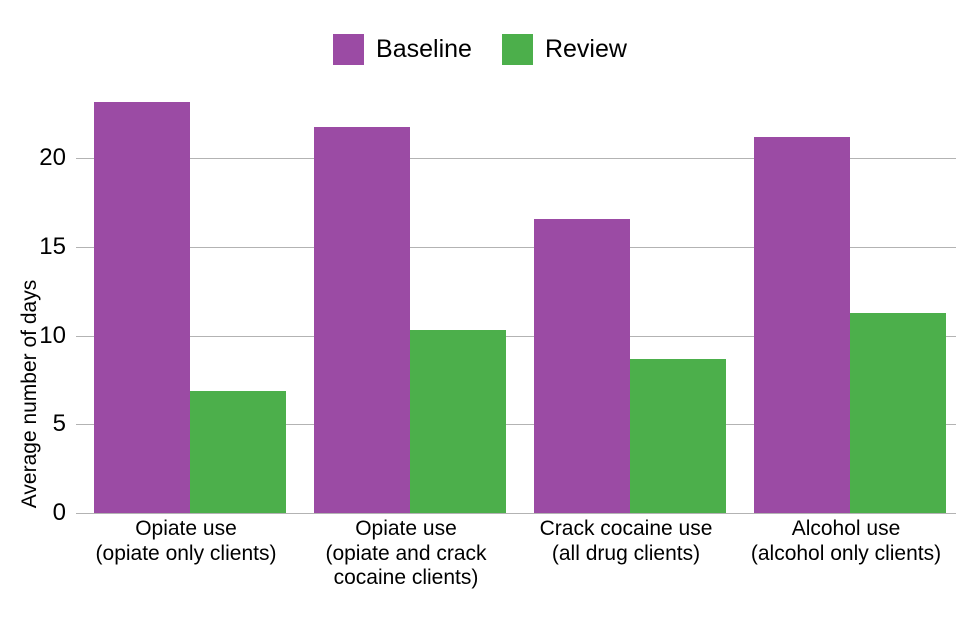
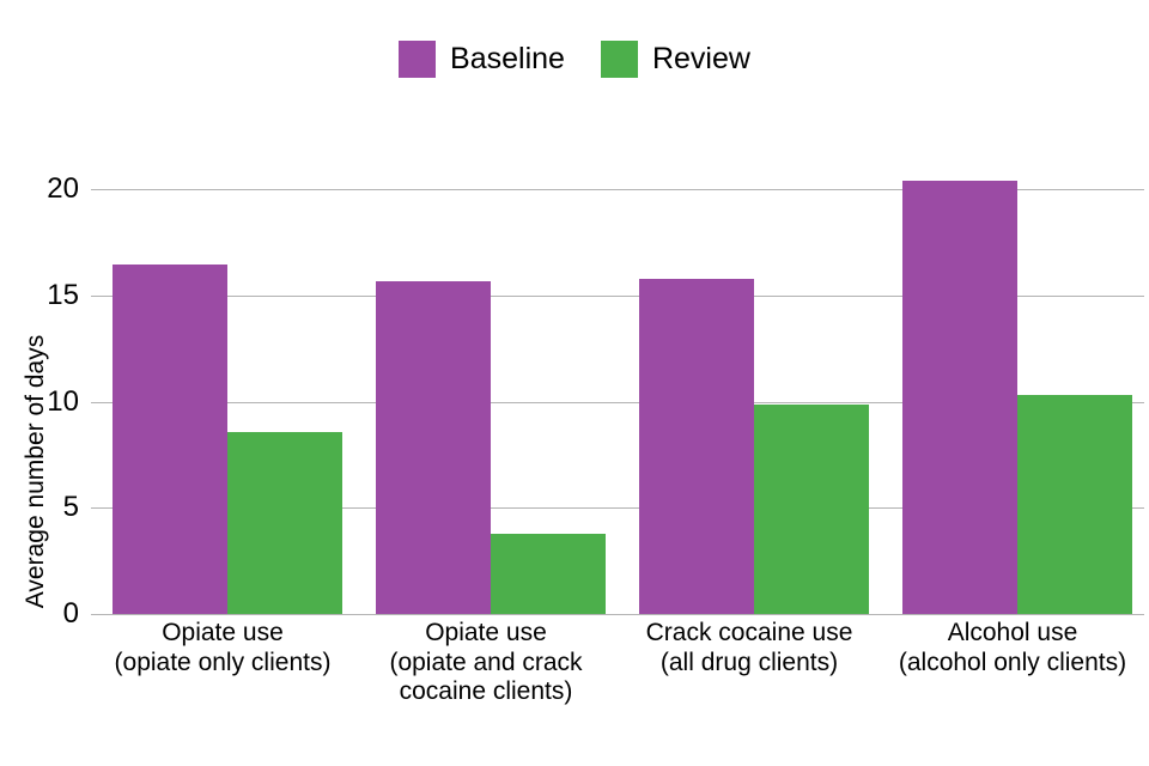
Baseline/Opiate use (opiate only clients): 23.2 -> 16.5
Review/Opiate use (opiate only clients): 6.9 -> 8.6
Baseline/Opiate use (opiate and crack cocaine clients): 21.8 -> 15.7
Review/Opiate use (opiate and crack cocaine clients): 10.3 -> 3.8
Baseline/Crack cocaine use (all drug clients): 16.6 -> 15.8
Review/Crack cocaine use (all drug clients): 8.7 -> 9.9
Baseline/Alcohol use (alcohol only clients): 21.2 -> 20.4
Review/Alcohol use (alcohol only clients): 11.3 -> 10.3
